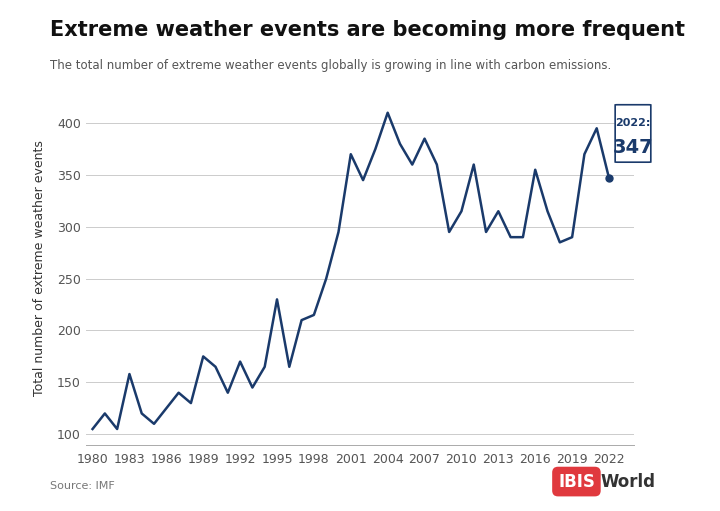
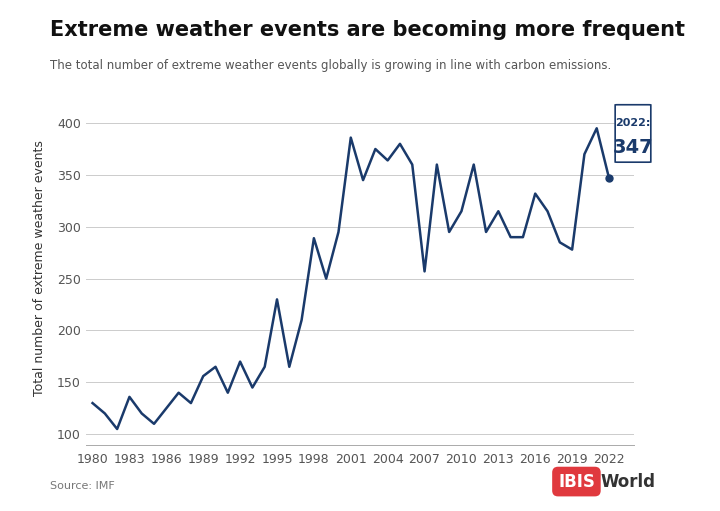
1980: 105 -> 130
1983: 158 -> 136
1989: 175 -> 156
1998: 215 -> 289
2001: 370 -> 386
2004: 410 -> 364
2007: 385 -> 257
2016: 355 -> 332
2019: 290 -> 278
